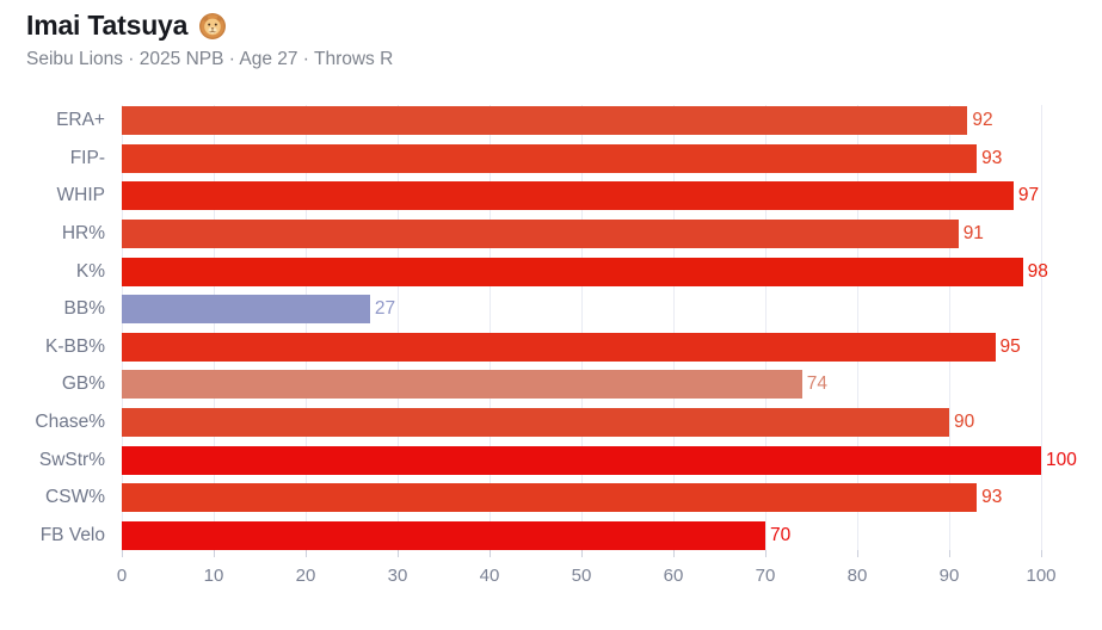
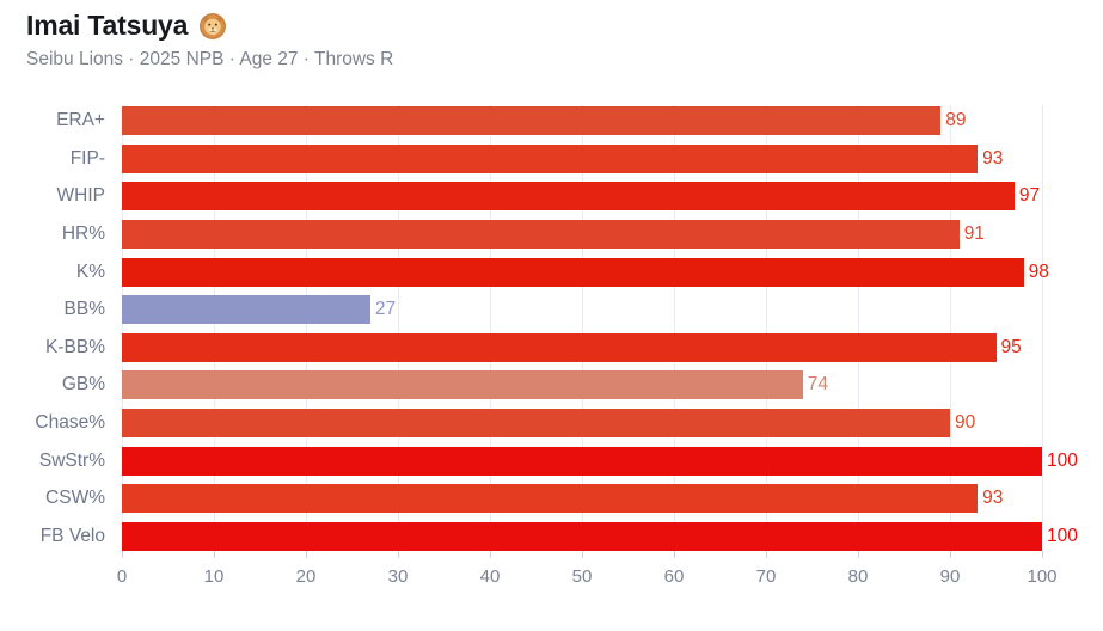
ERA+: 92 -> 89
FB Velo: 70 -> 100
